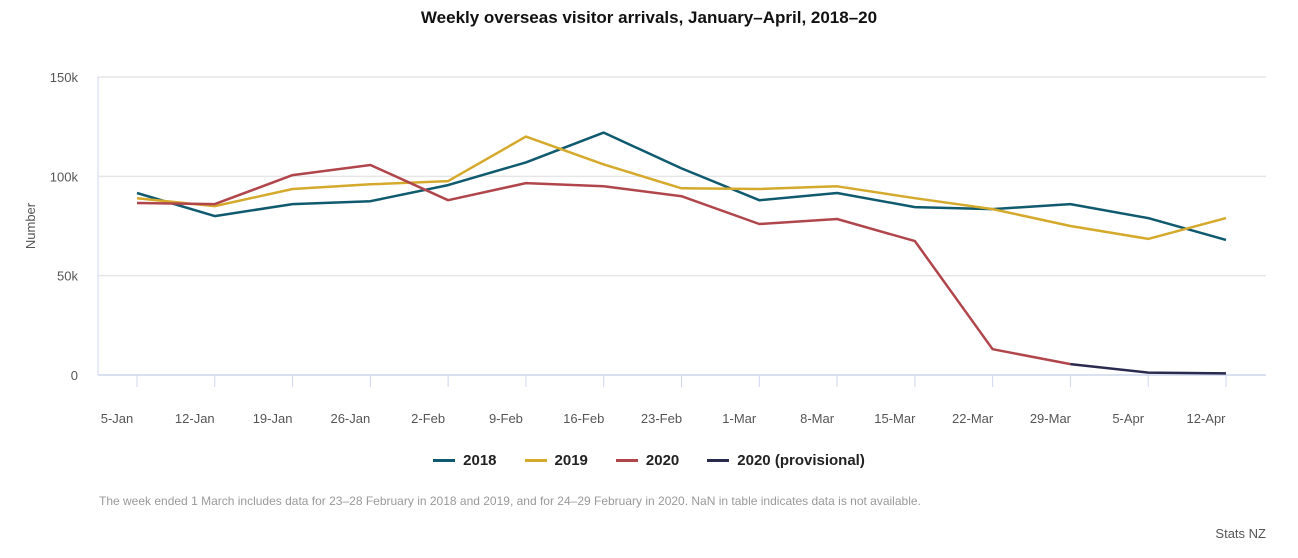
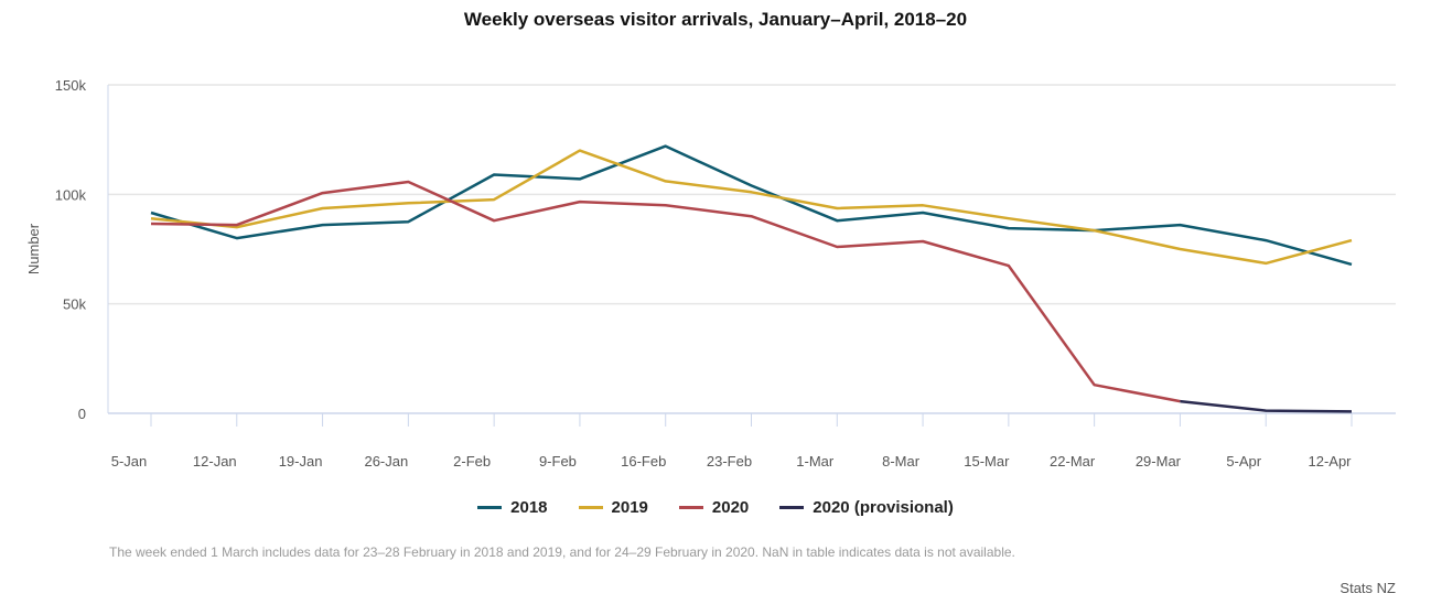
2018/2-Feb: 96k -> 109k
2019/23-Feb: 94k -> 101k
